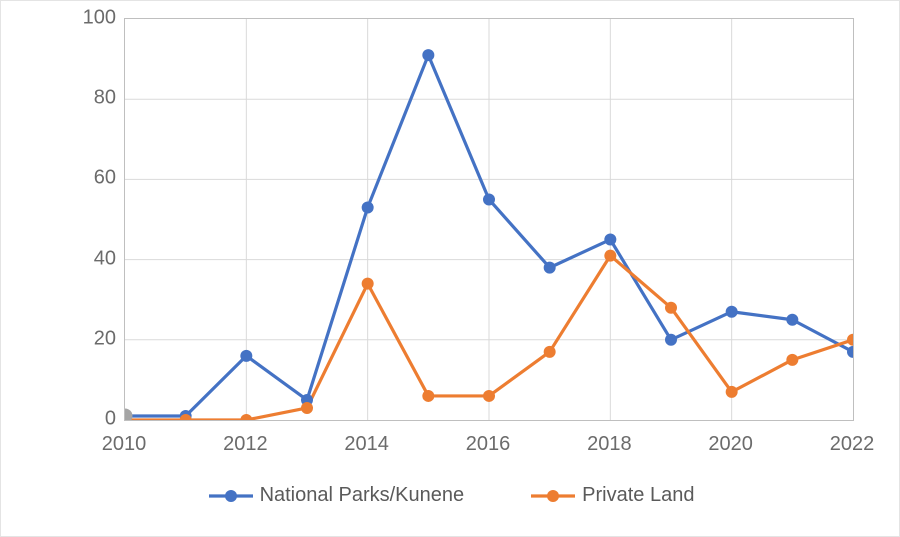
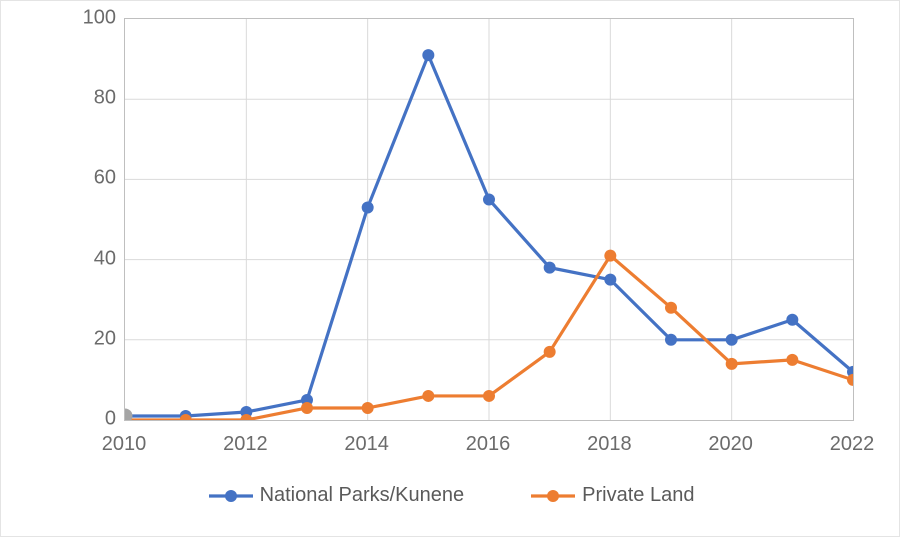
National Parks/Kunene/2012: 16 -> 2
Private Land/2014: 34 -> 3
National Parks/Kunene/2018: 45 -> 35
National Parks/Kunene/2020: 27 -> 20
Private Land/2020: 7 -> 14
National Parks/Kunene/2022: 17 -> 12
Private Land/2022: 20 -> 10
